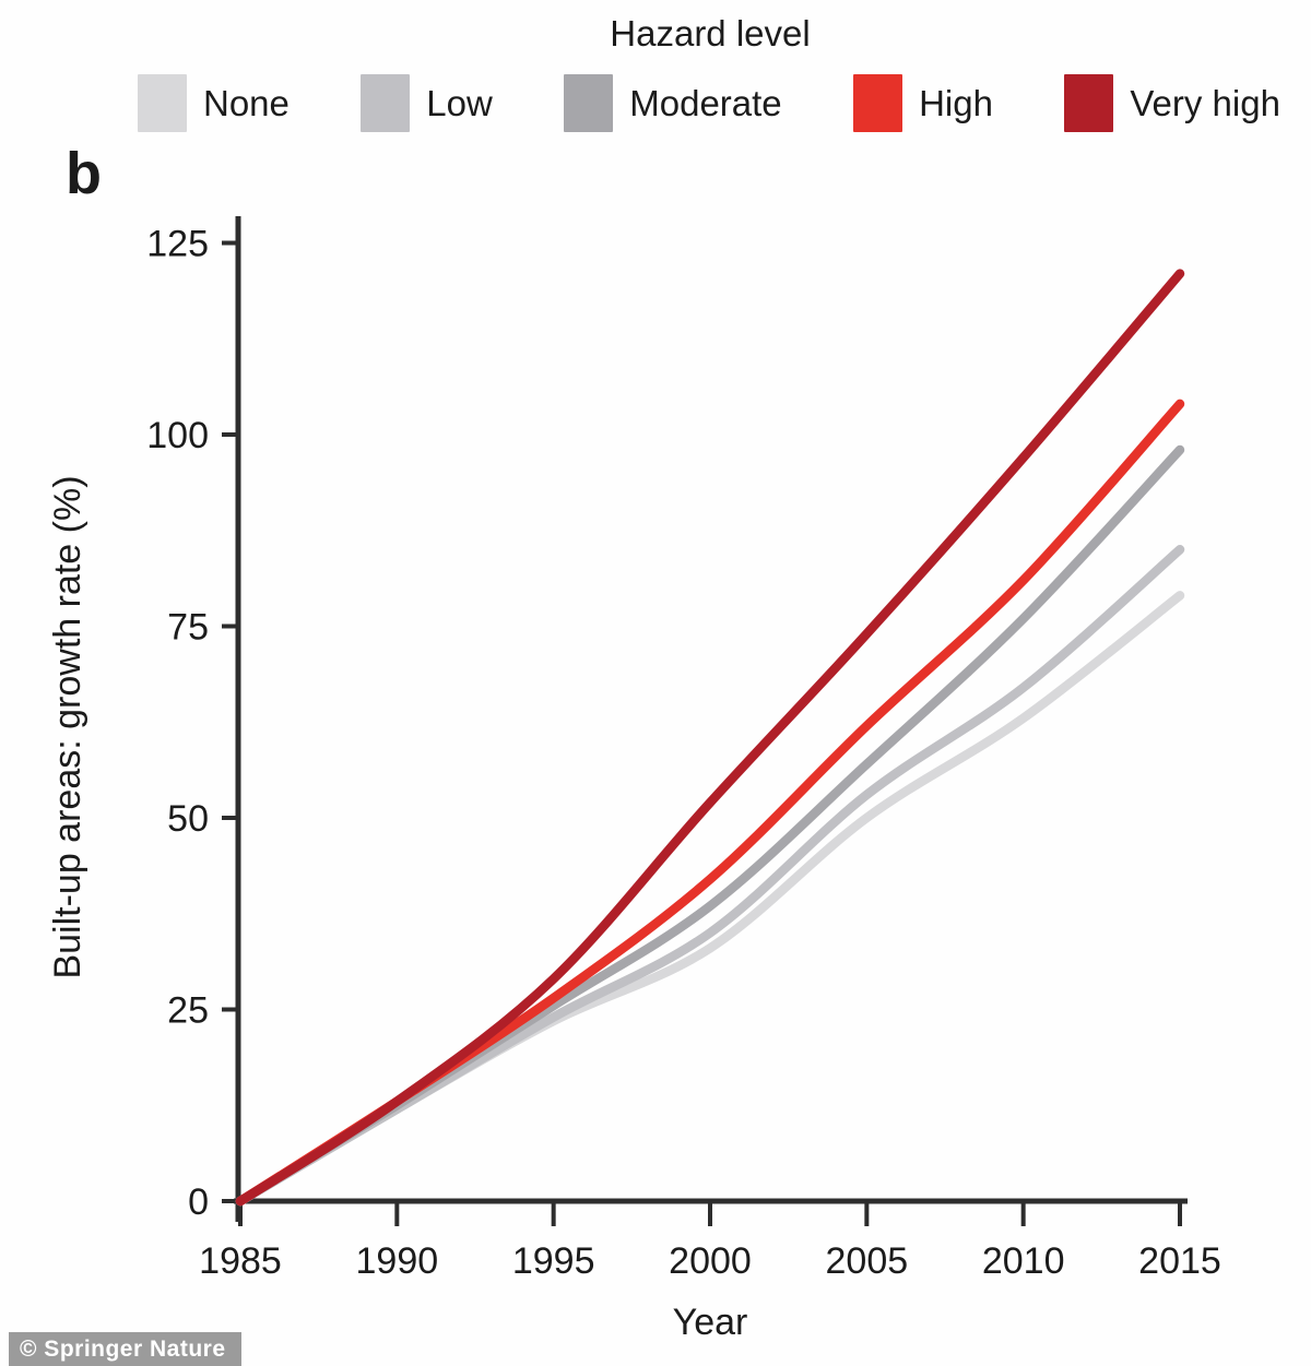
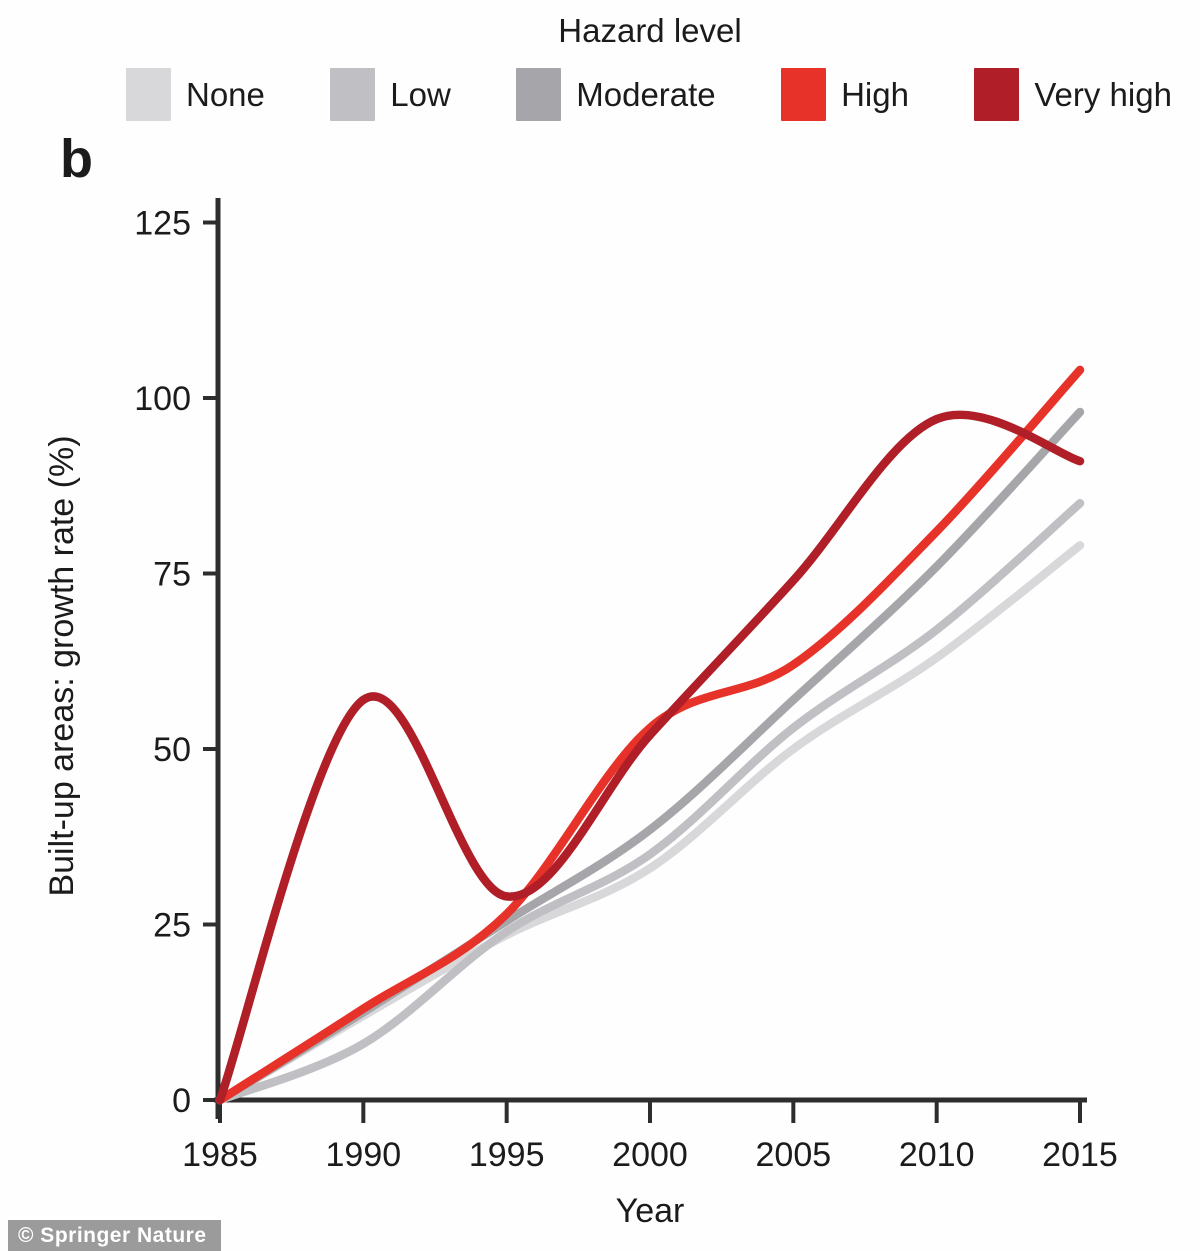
Low/1990: 12 -> 8
Very high/1990: 13 -> 57
High/2000: 42 -> 53
Very high/2015: 121 -> 91
